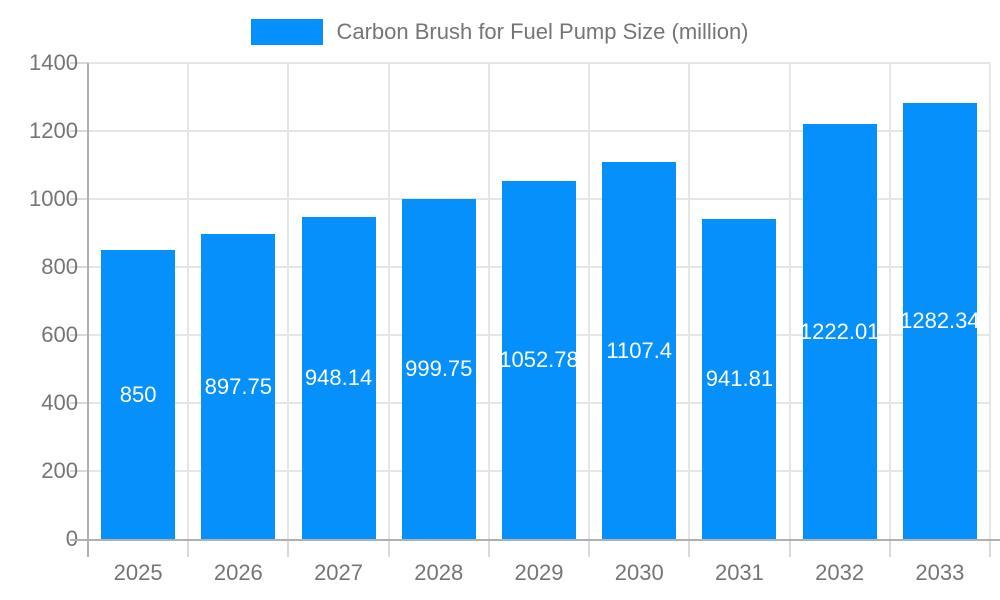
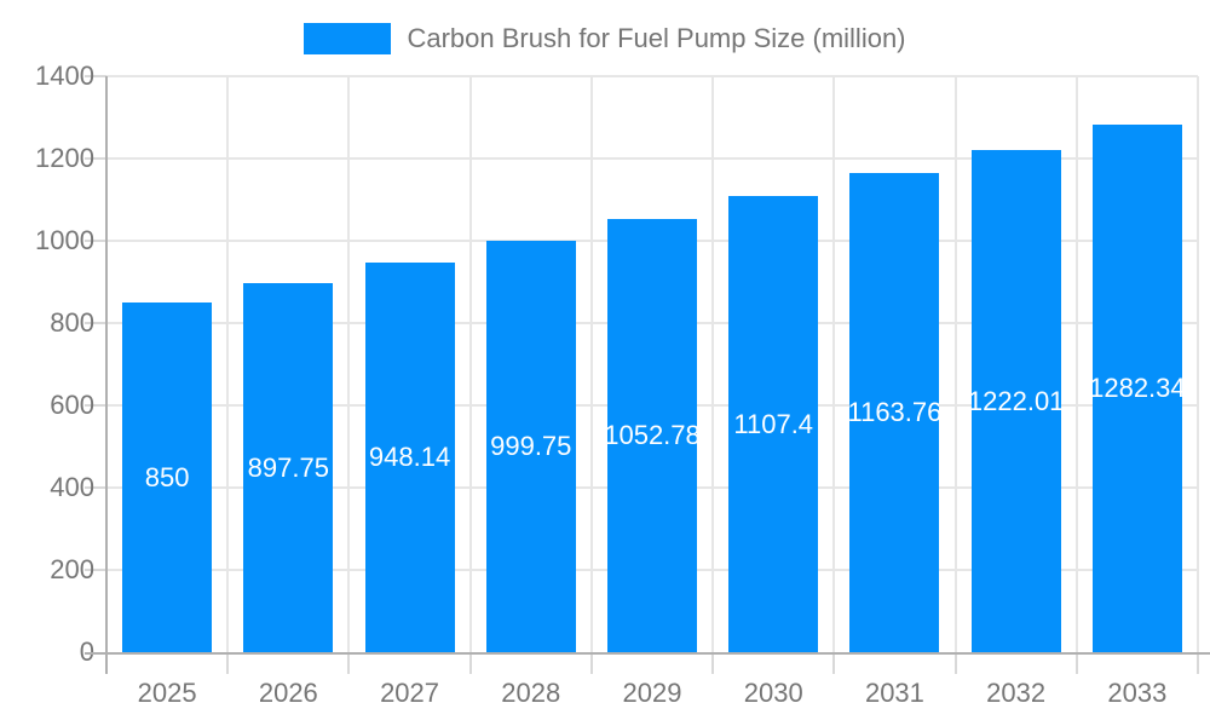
2031: 941.81 -> 1163.76
